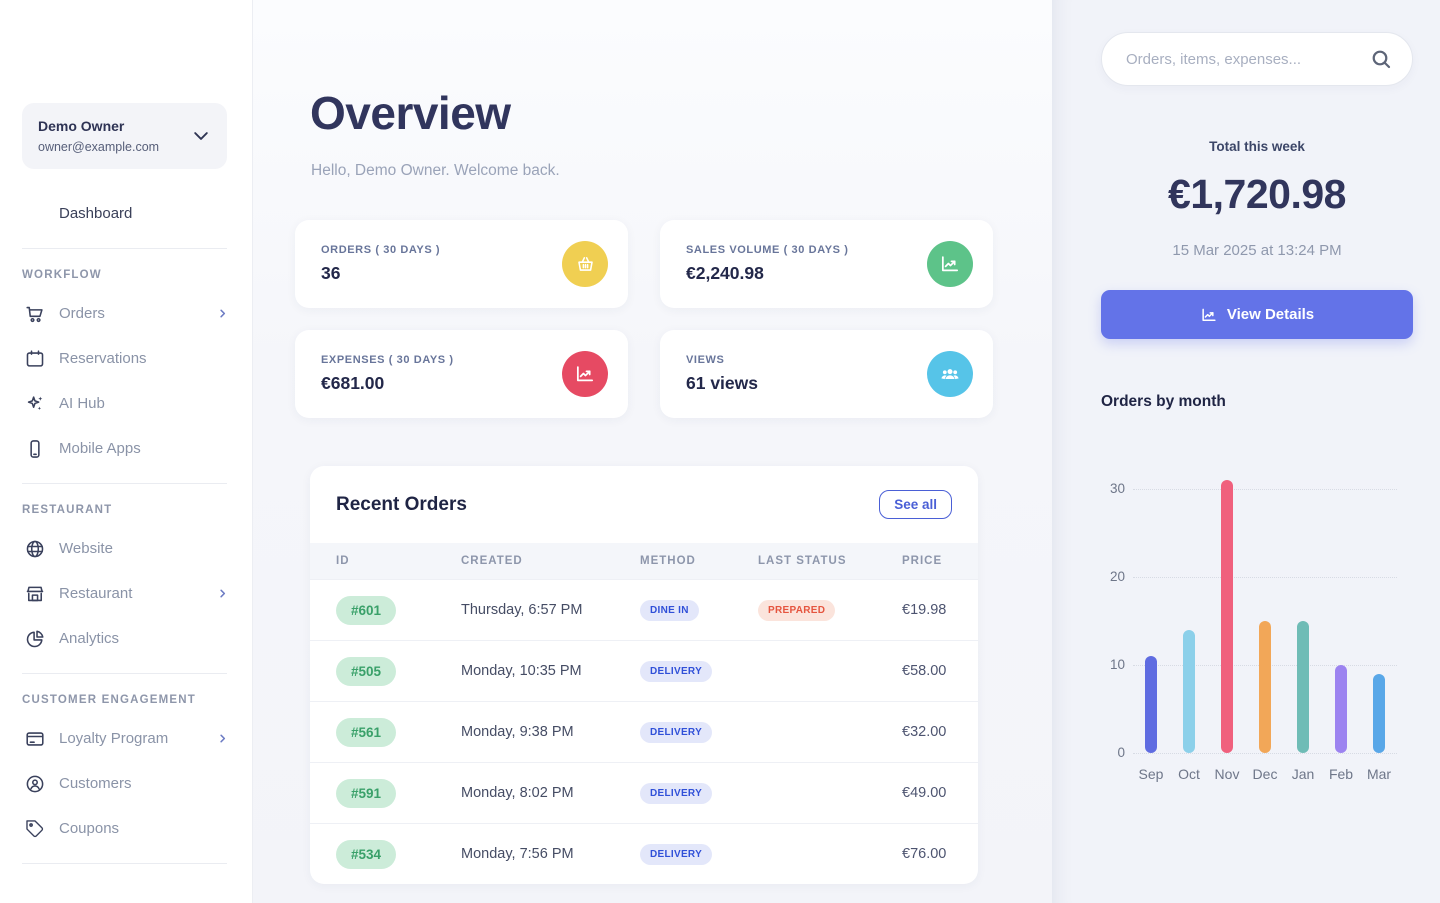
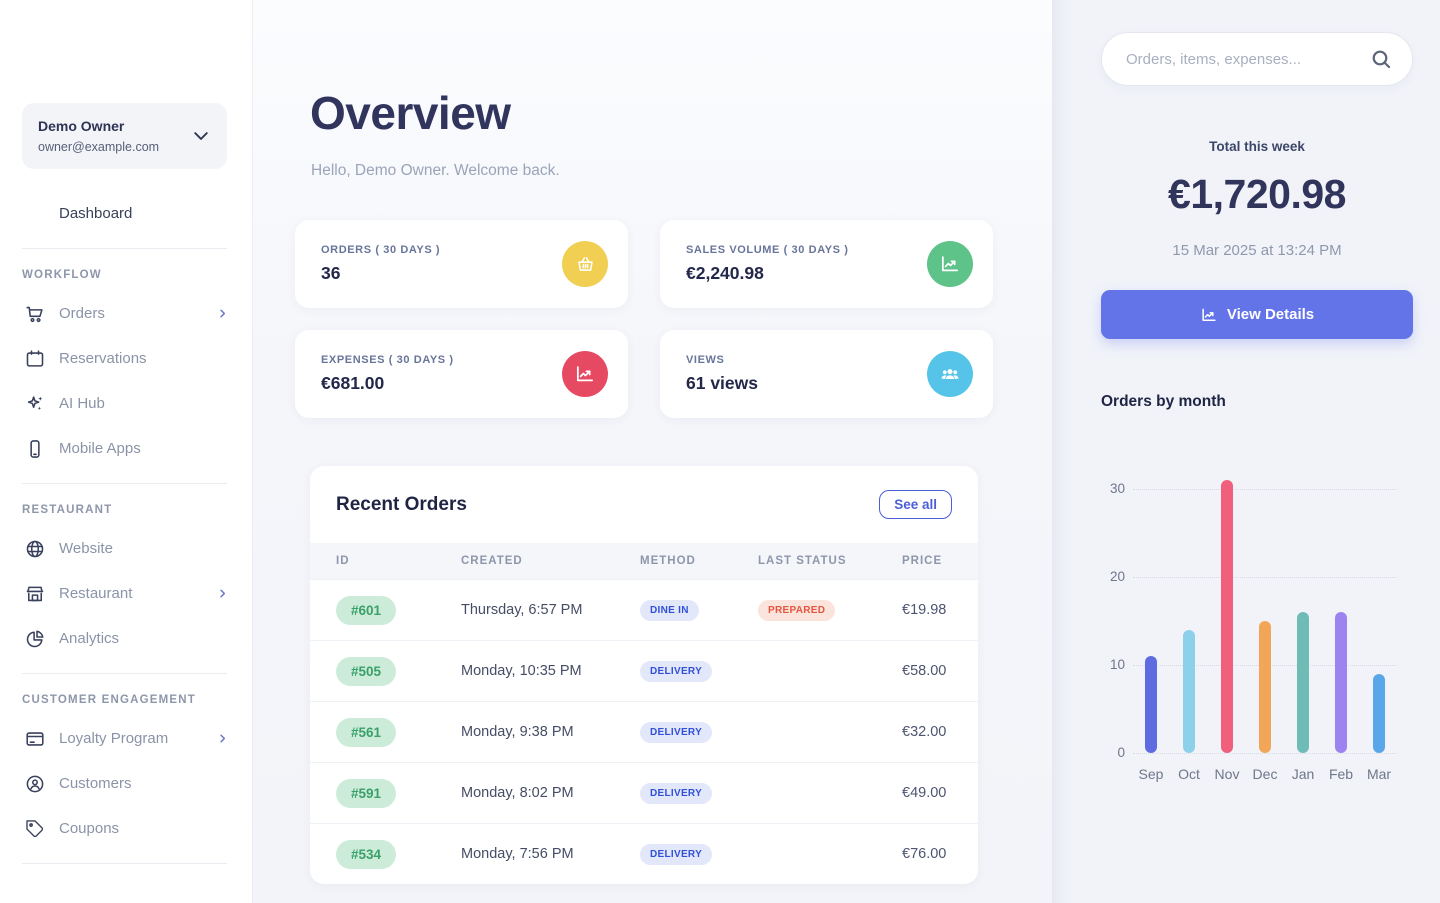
Jan: 15 -> 16
Feb: 10 -> 16
